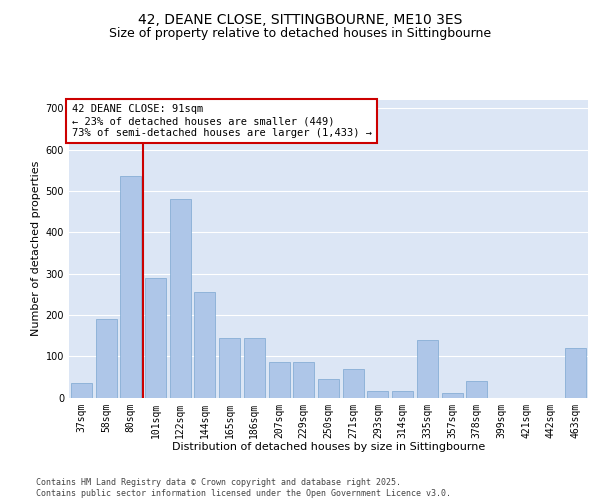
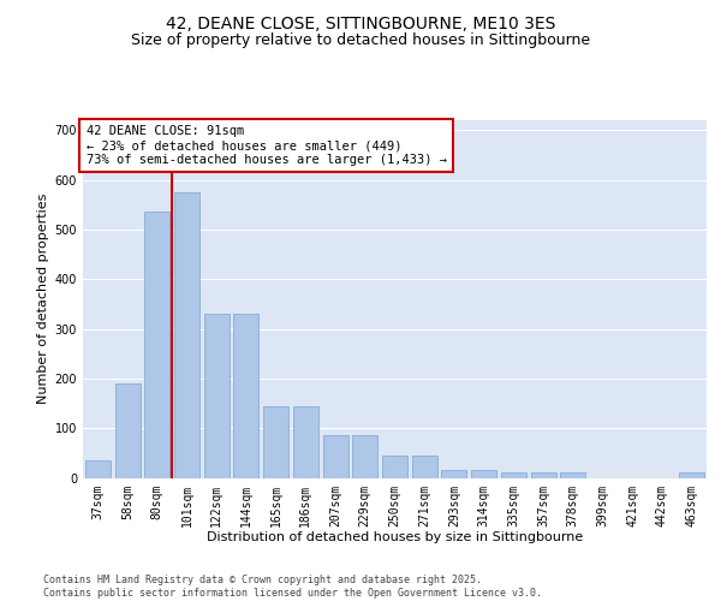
101sqm: 290 -> 575
122sqm: 480 -> 330
144sqm: 255 -> 330
271sqm: 70 -> 45
335sqm: 140 -> 10
378sqm: 40 -> 10
463sqm: 120 -> 10
